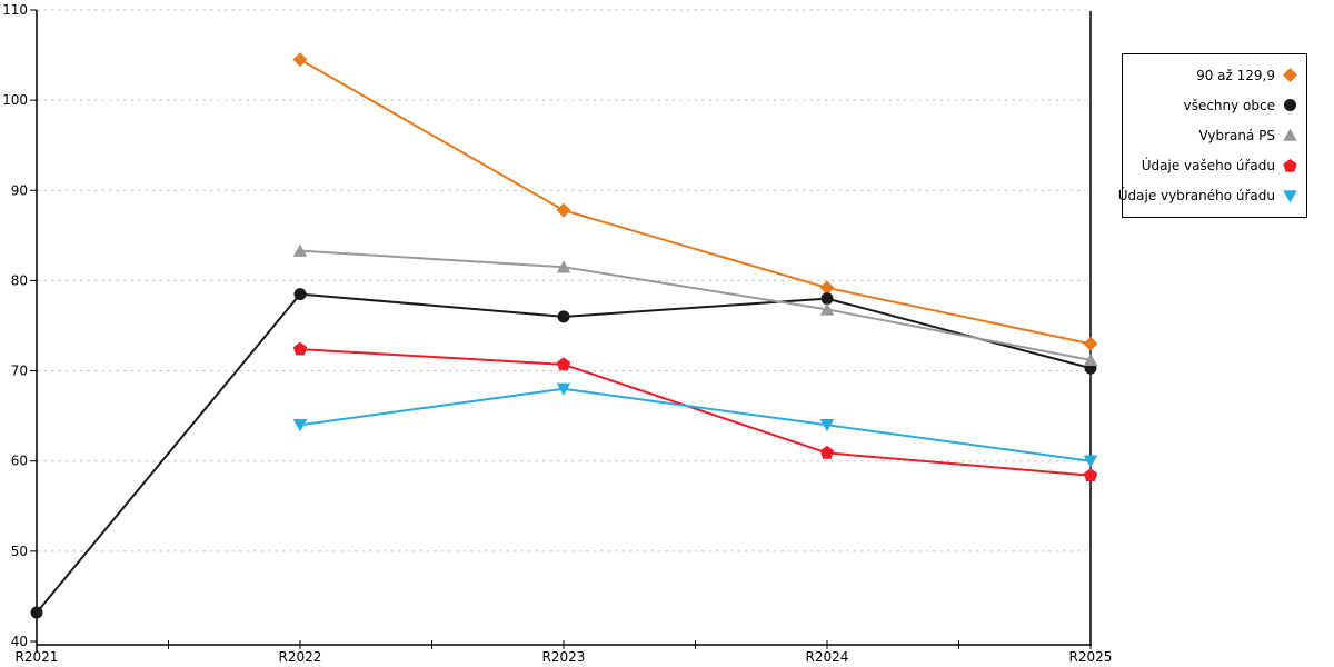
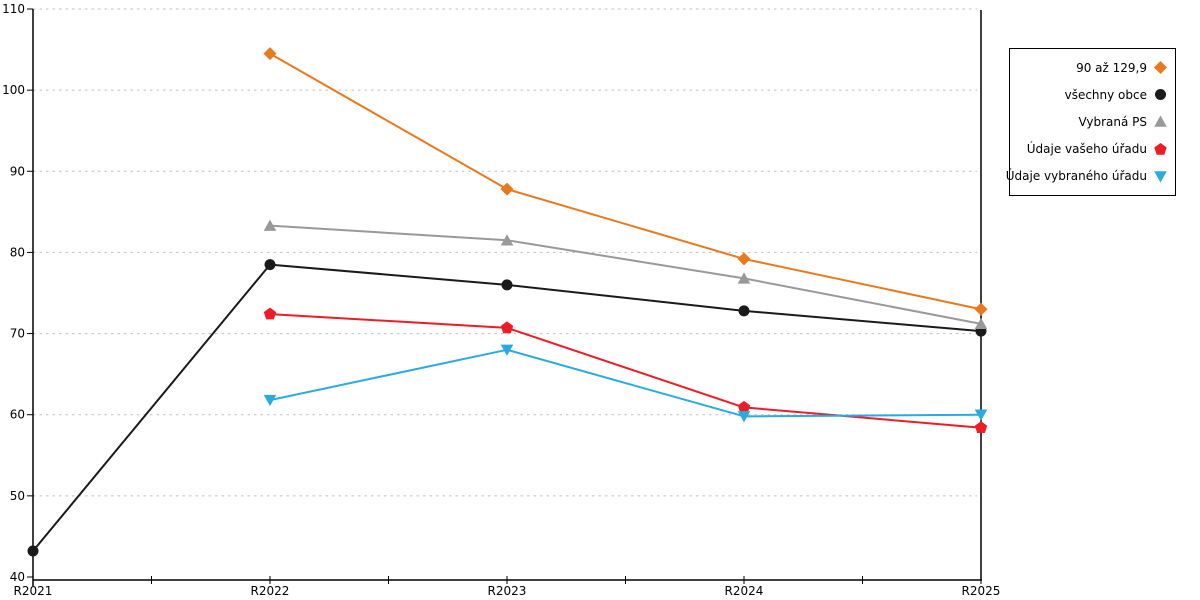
Údaje vybraného úřadu/R2022: 64 -> 62
všechny obce/R2024: 78 -> 73
Údaje vybraného úřadu/R2024: 64 -> 60
